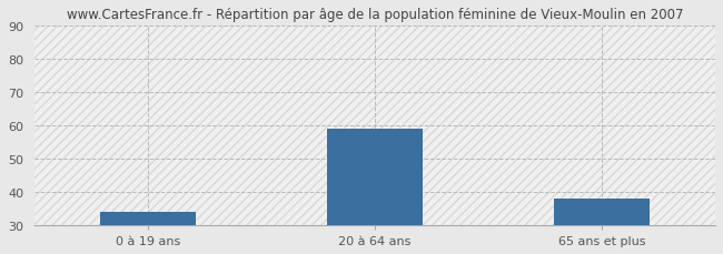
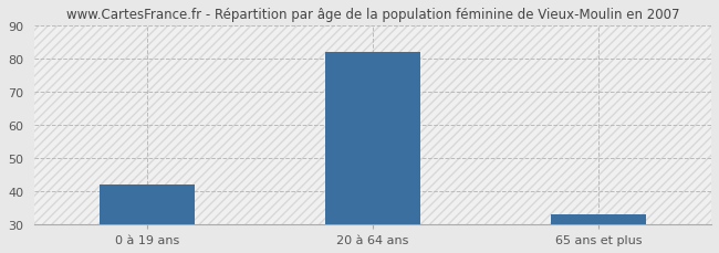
0 à 19 ans: 34 -> 42
20 à 64 ans: 59 -> 82
65 ans et plus: 38 -> 33
